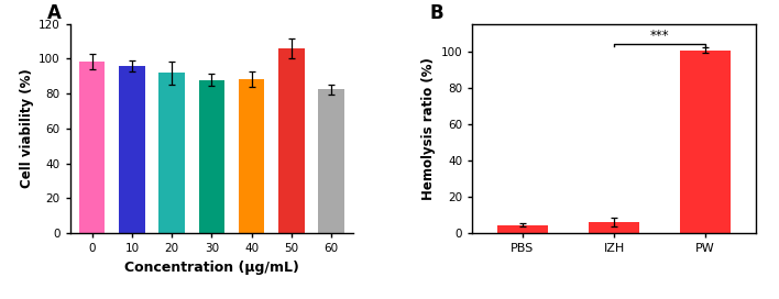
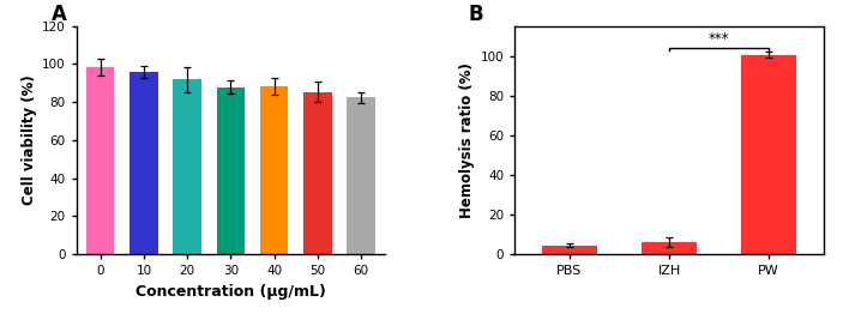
50: 106 -> 86
